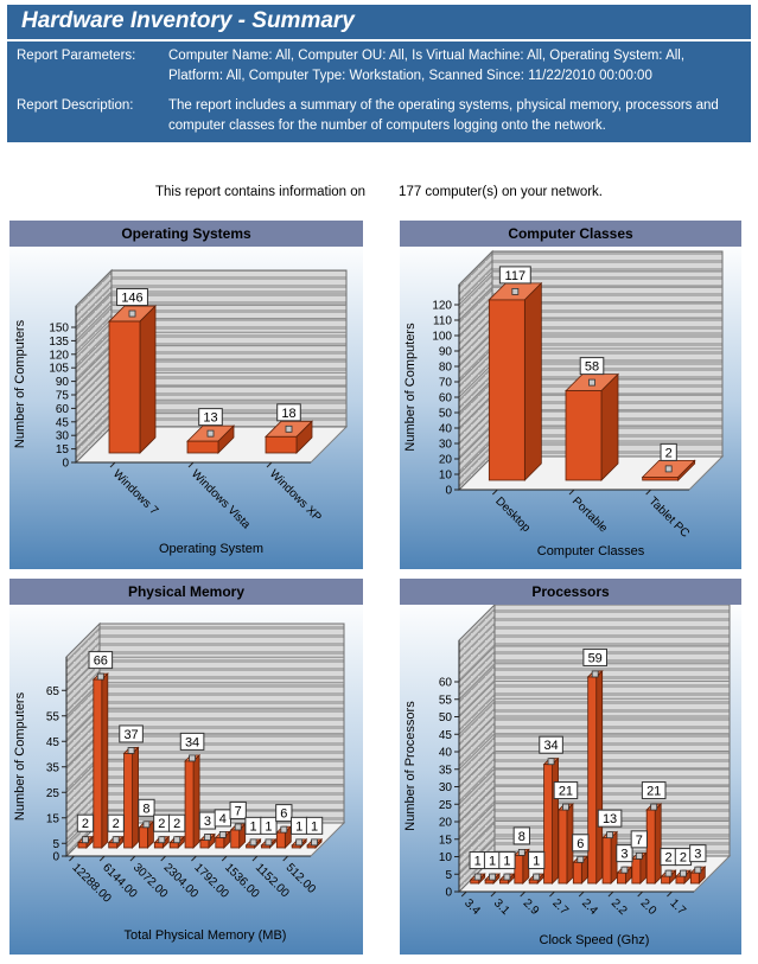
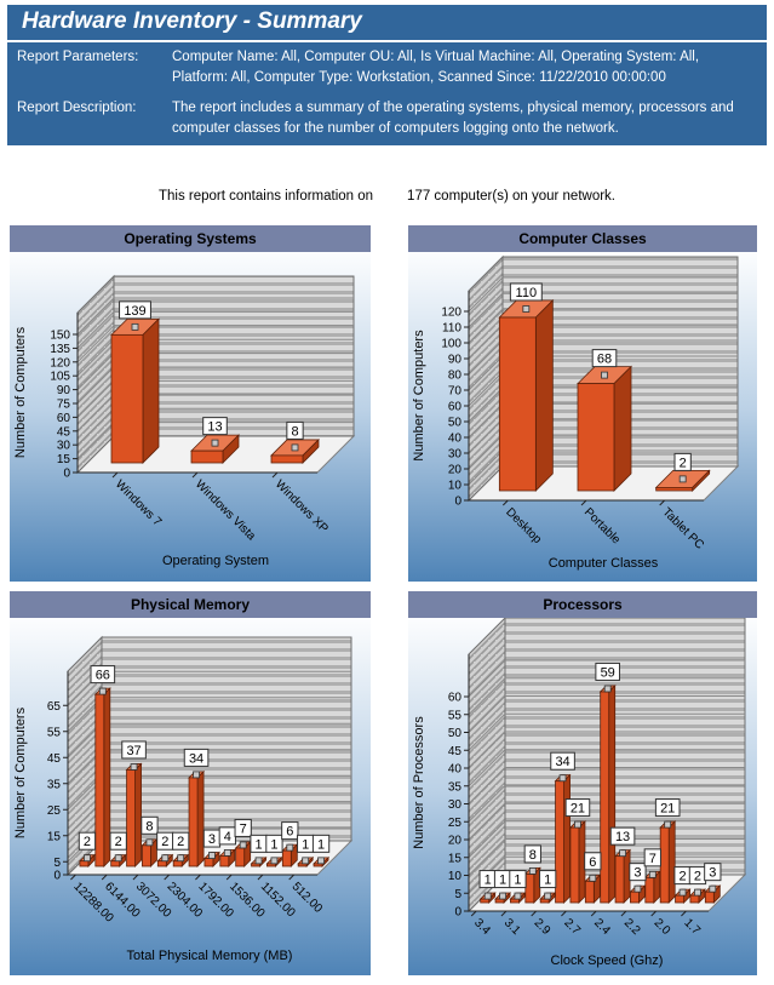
Operating Systems/Windows 7: 146 -> 139
Operating Systems/Windows XP: 18 -> 8
Computer Classes/Desktop: 117 -> 110
Computer Classes/Portable: 58 -> 68
